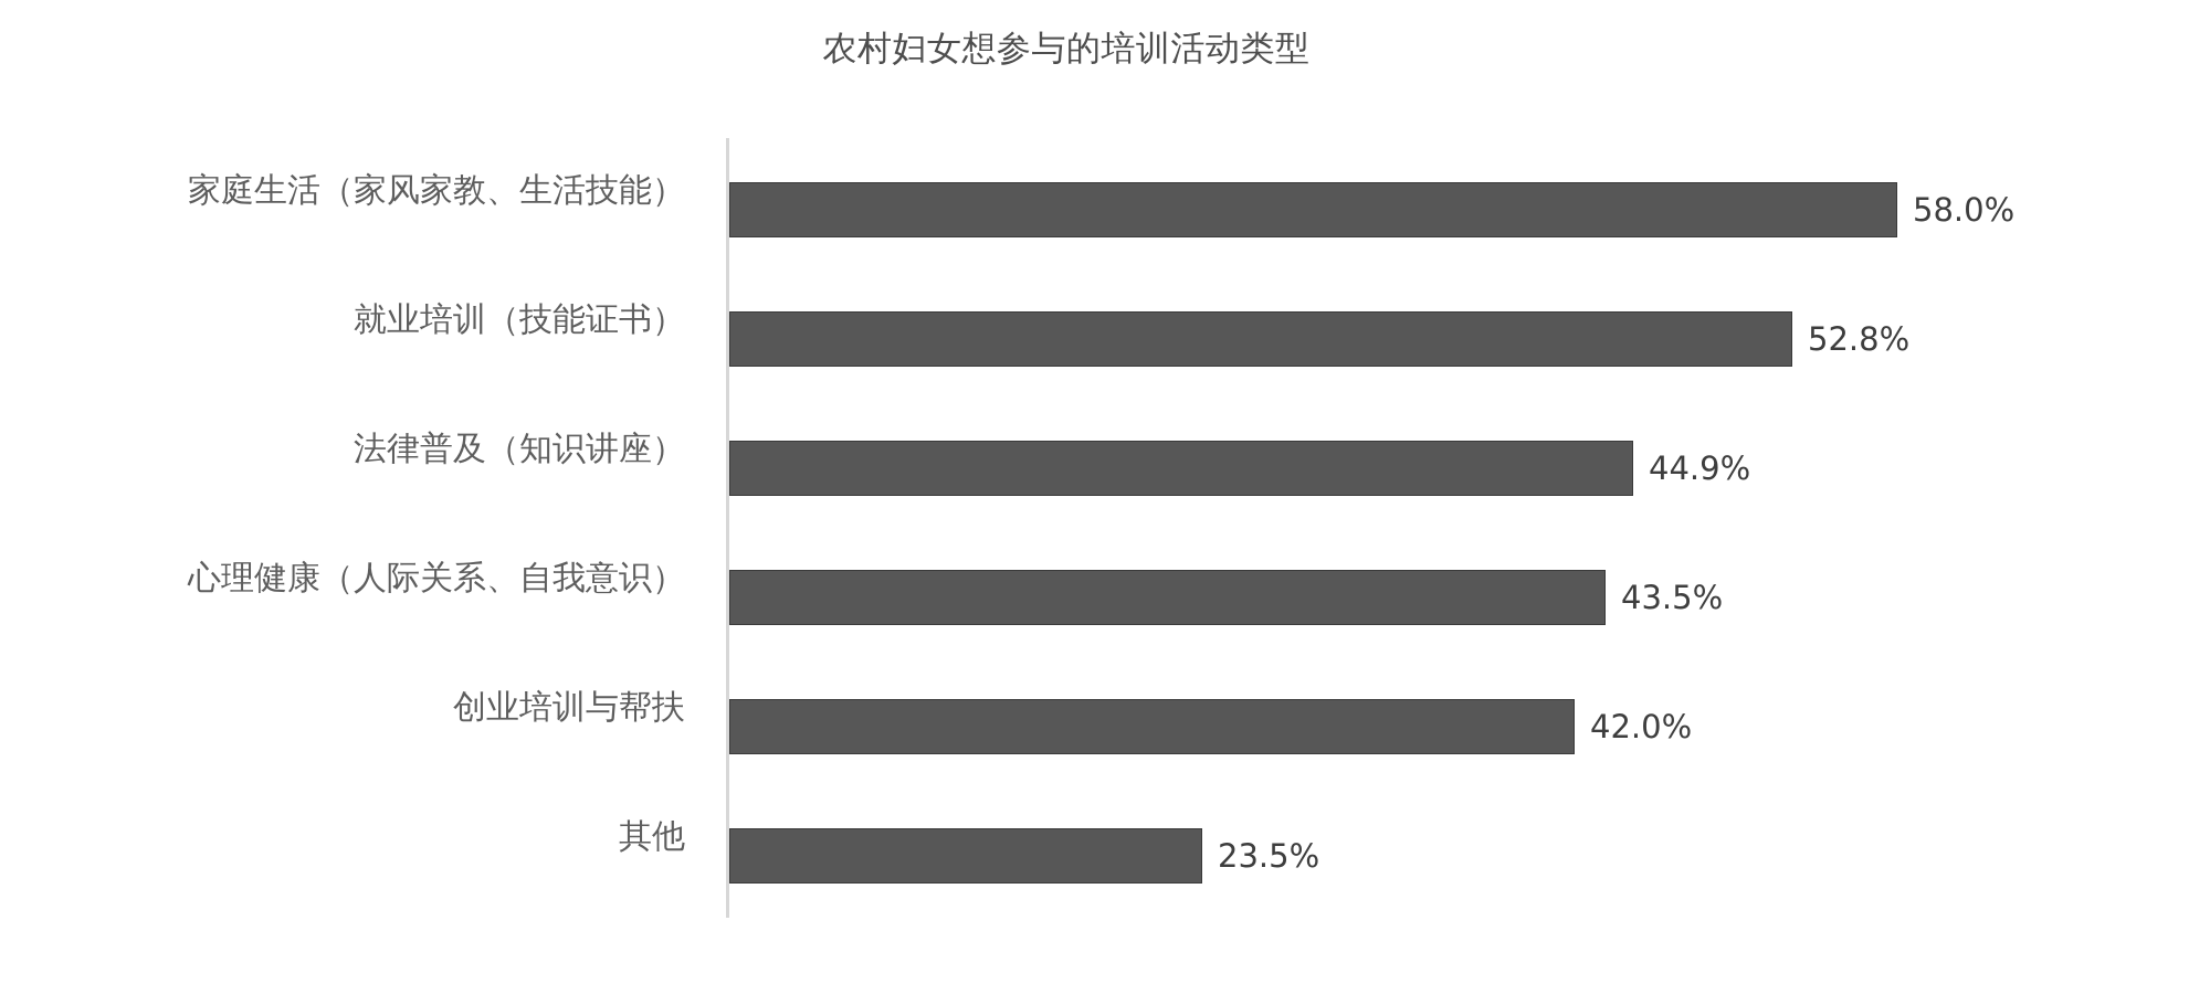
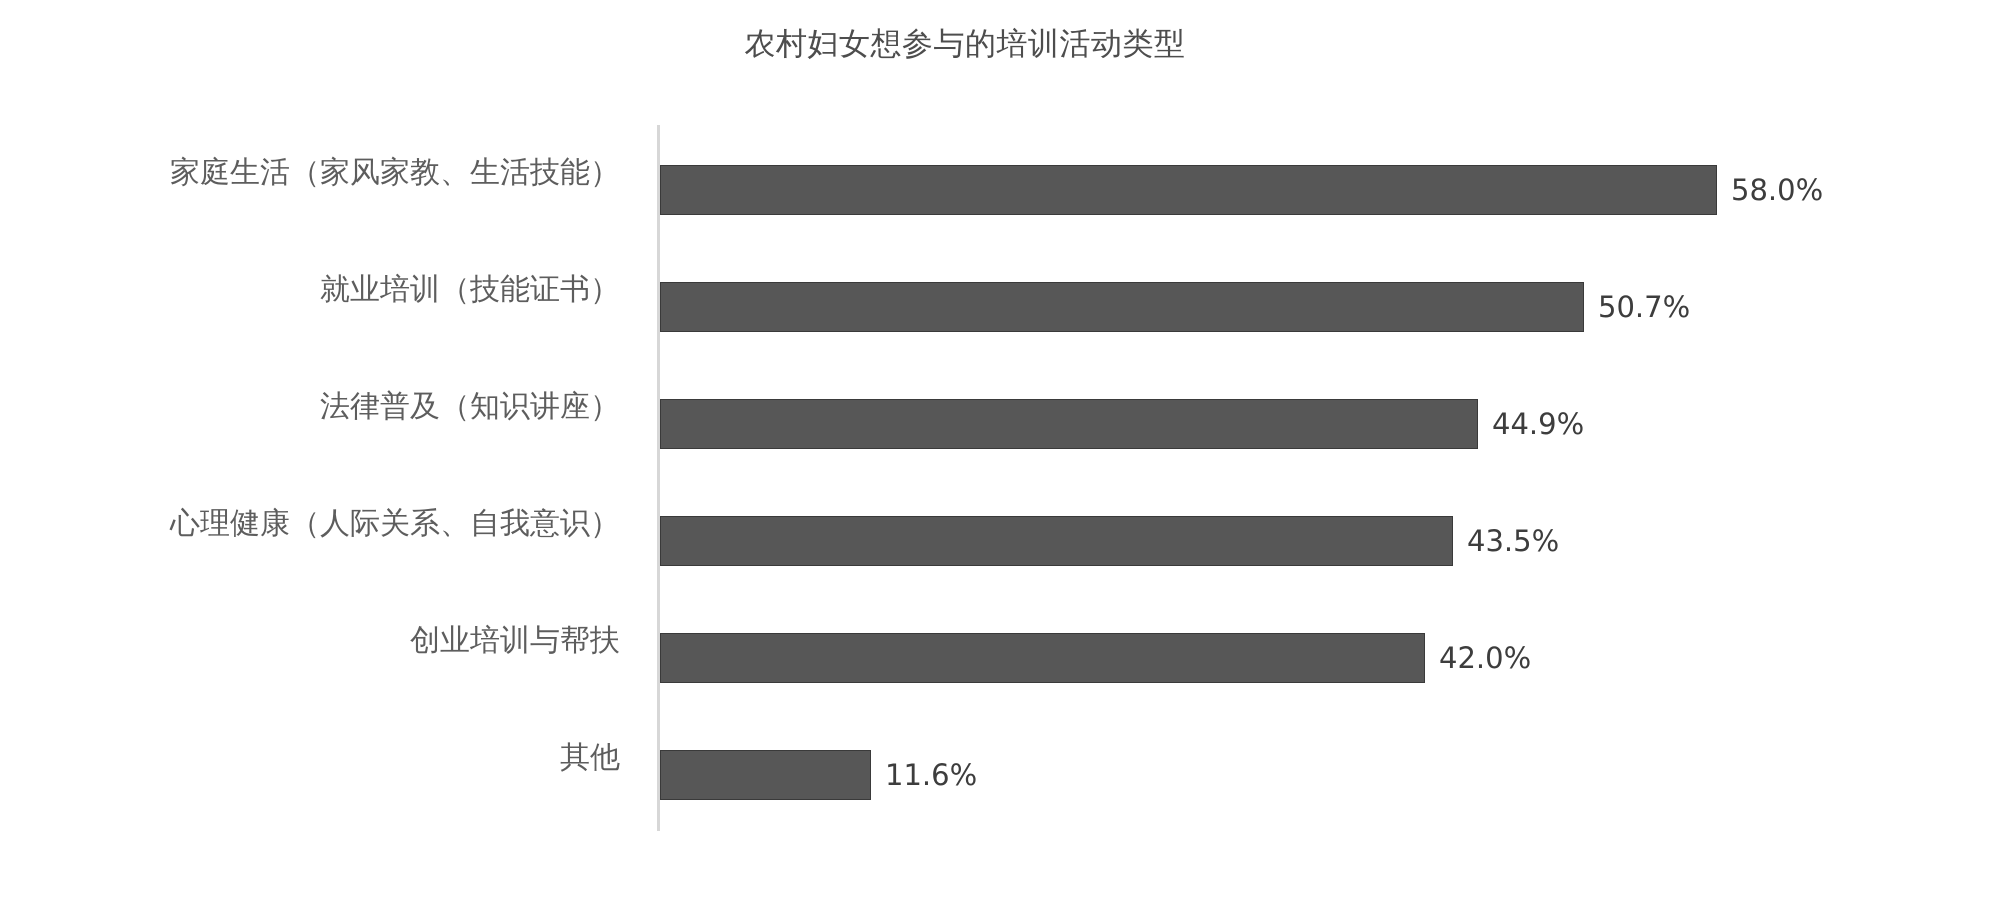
就业培训（技能证书）: 52.8% -> 50.7%
其他: 23.5% -> 11.6%
